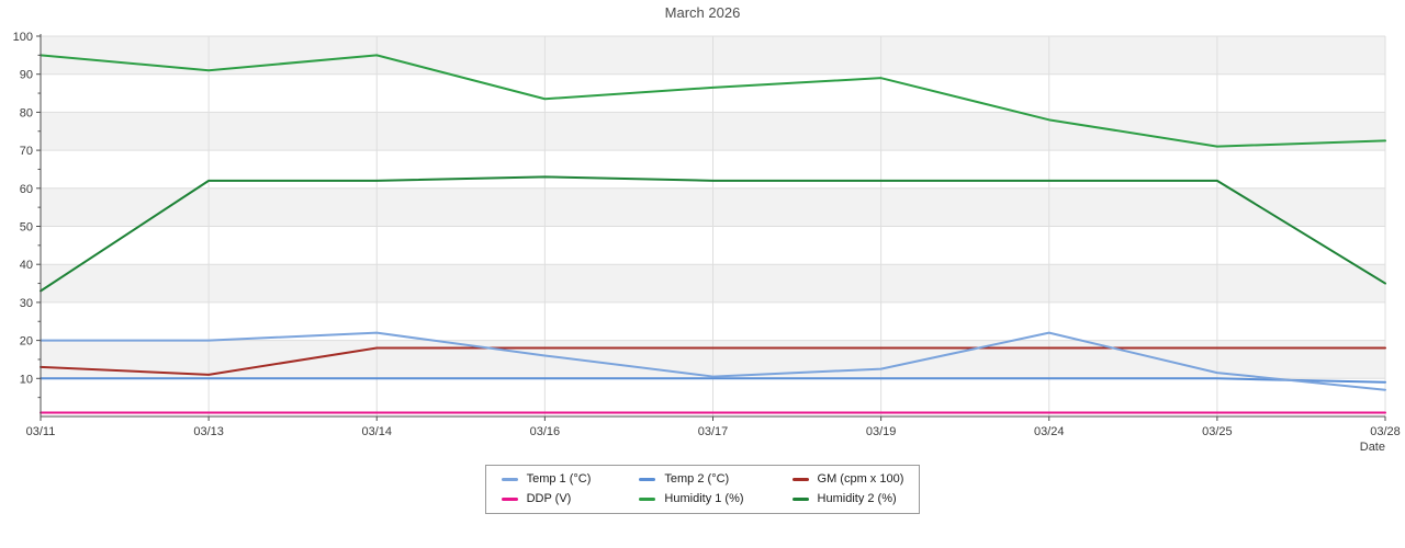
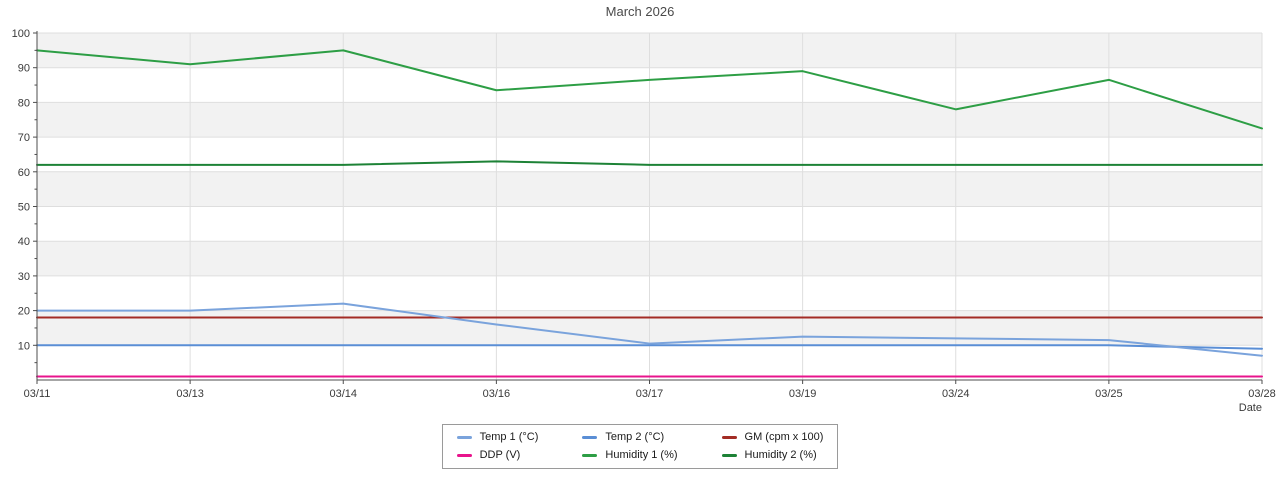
GM (cpm x 100)/03/11: 13 -> 18
Humidity 2 (%)/03/11: 33 -> 62
GM (cpm x 100)/03/13: 11 -> 18
Temp 1 (°C)/03/24: 22 -> 12
Humidity 1 (%)/03/25: 71 -> 86
Humidity 2 (%)/03/28: 35 -> 62
